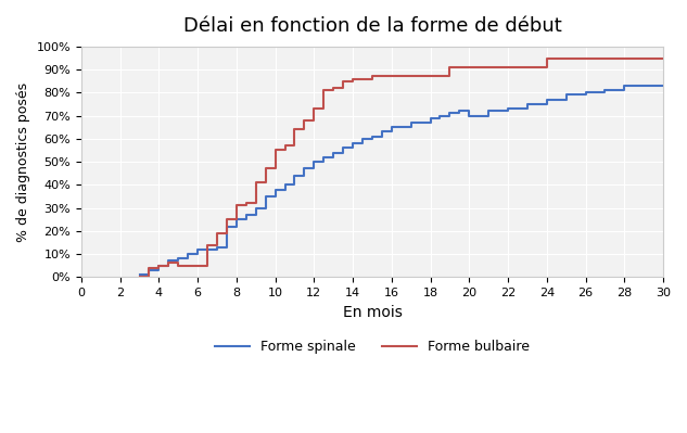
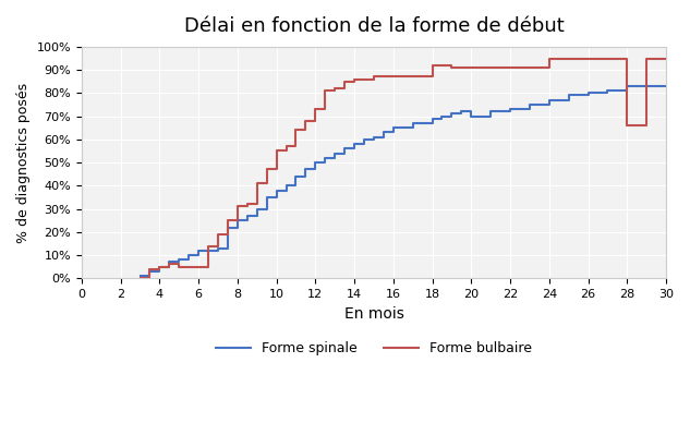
Forme bulbaire/18: 87% -> 92%
Forme bulbaire/28: 95% -> 66%
